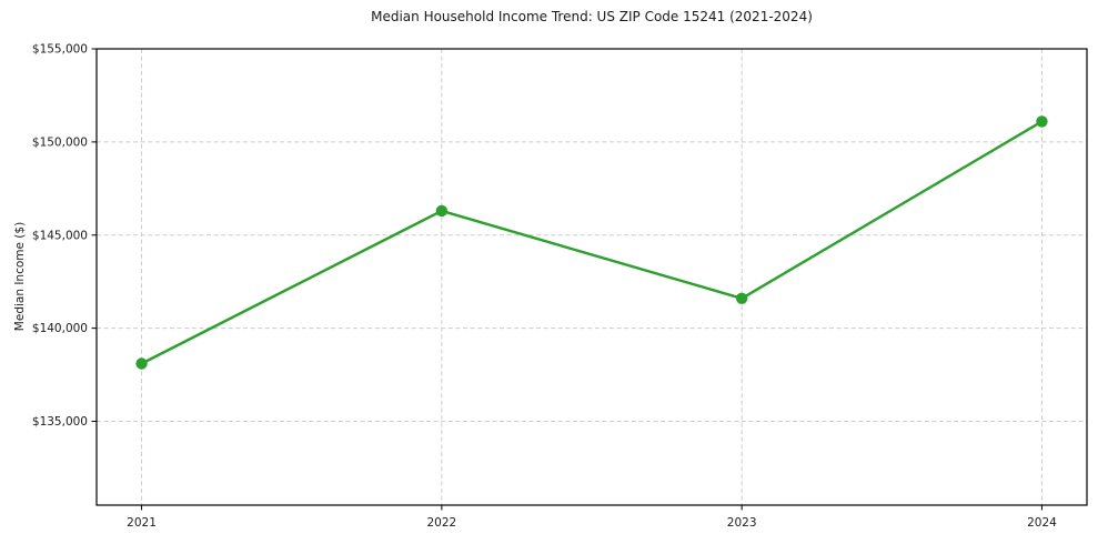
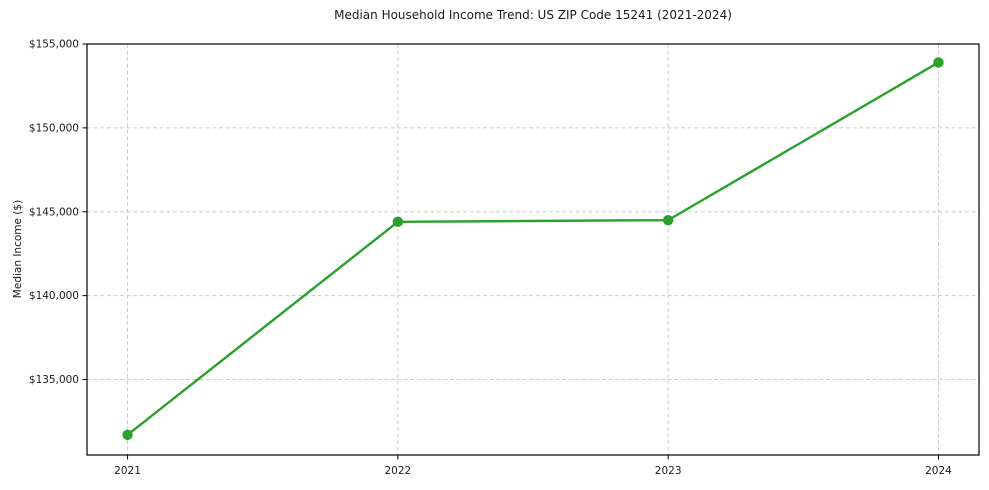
2021: $138100 -> $131700
2022: $146300 -> $144400
2023: $141600 -> $144500
2024: $151100 -> $153900
